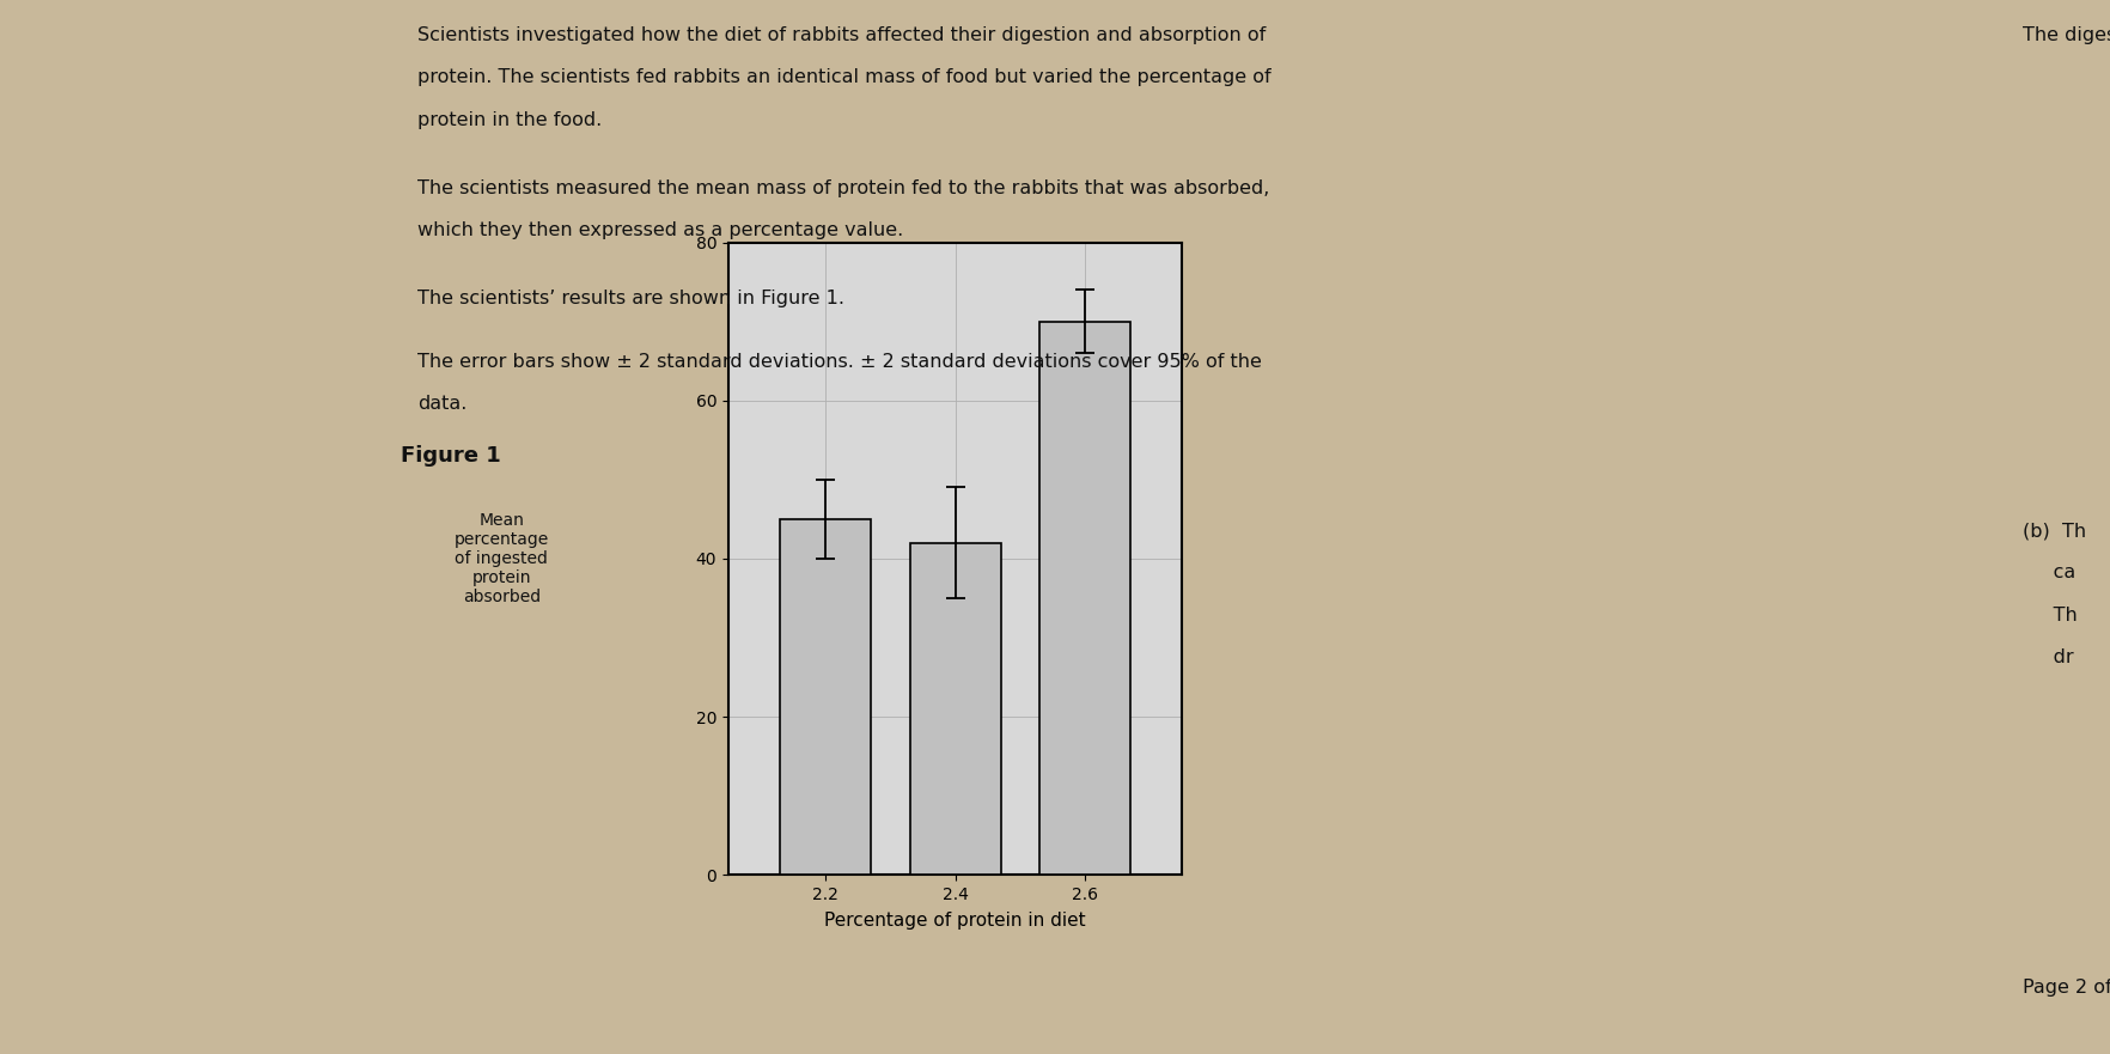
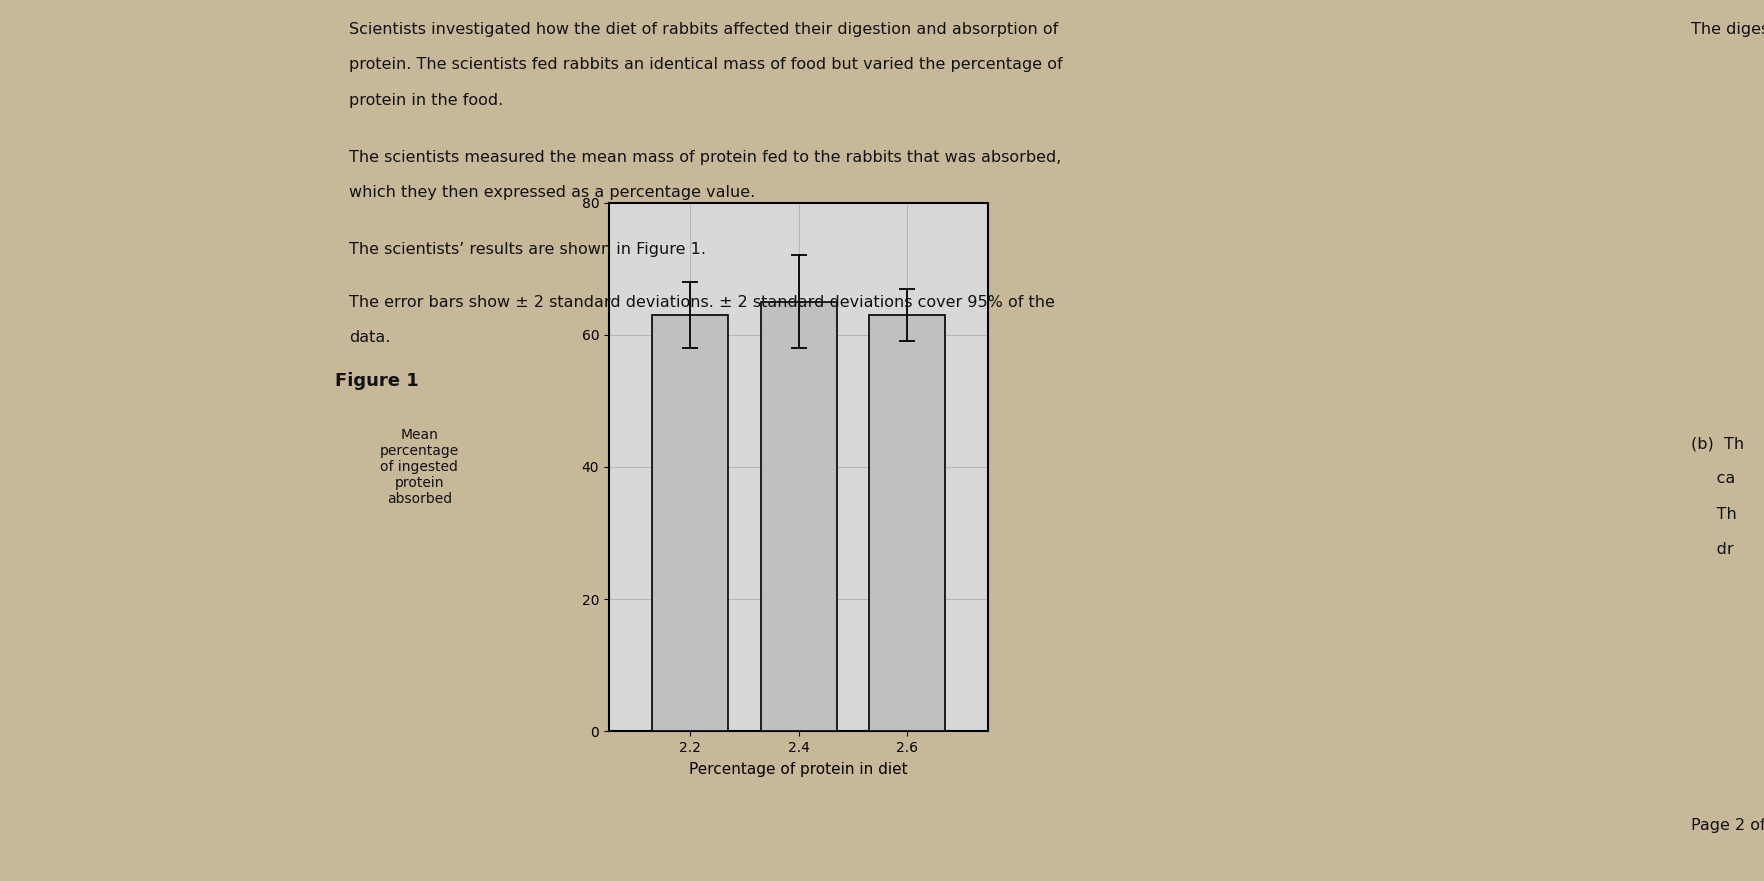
2.2: 45 -> 63
2.4: 42 -> 65
2.6: 70 -> 63
